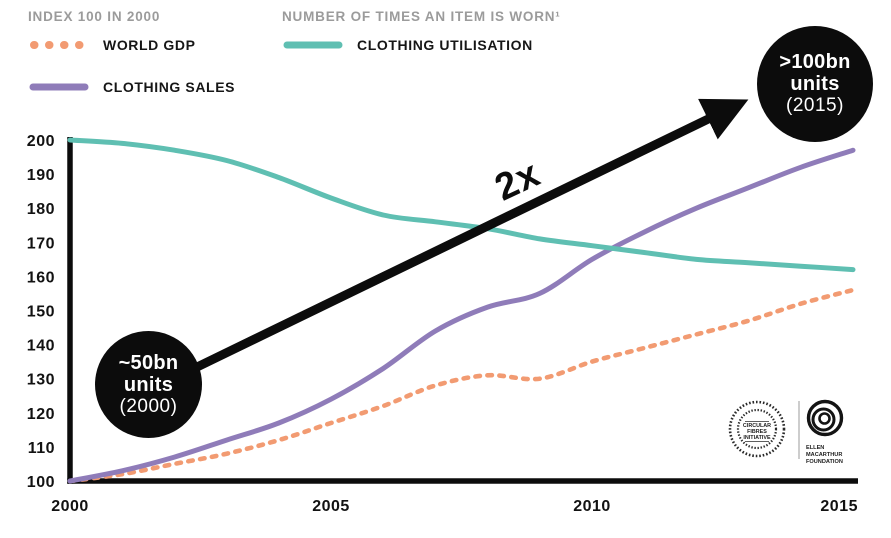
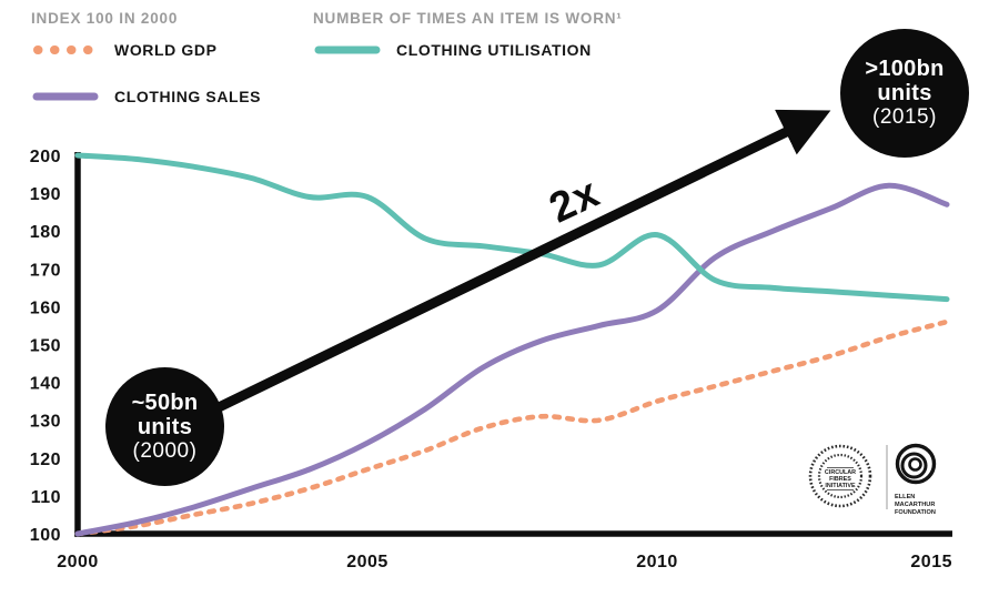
CLOTHING UTILISATION/2005: 183 -> 189
CLOTHING SALES/2010: 165 -> 159
CLOTHING UTILISATION/2010: 169 -> 179
CLOTHING SALES/2015: 197 -> 187
